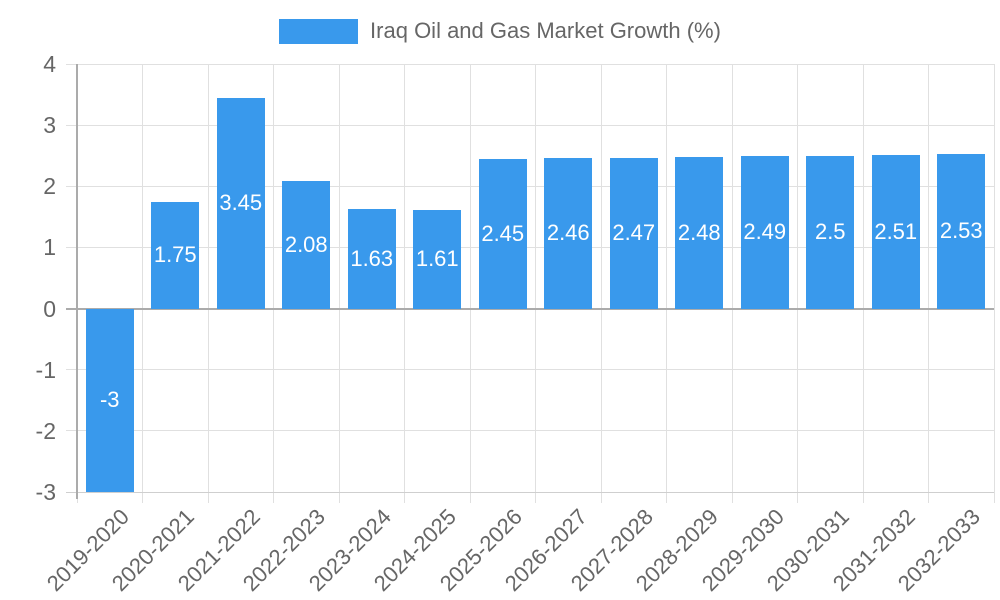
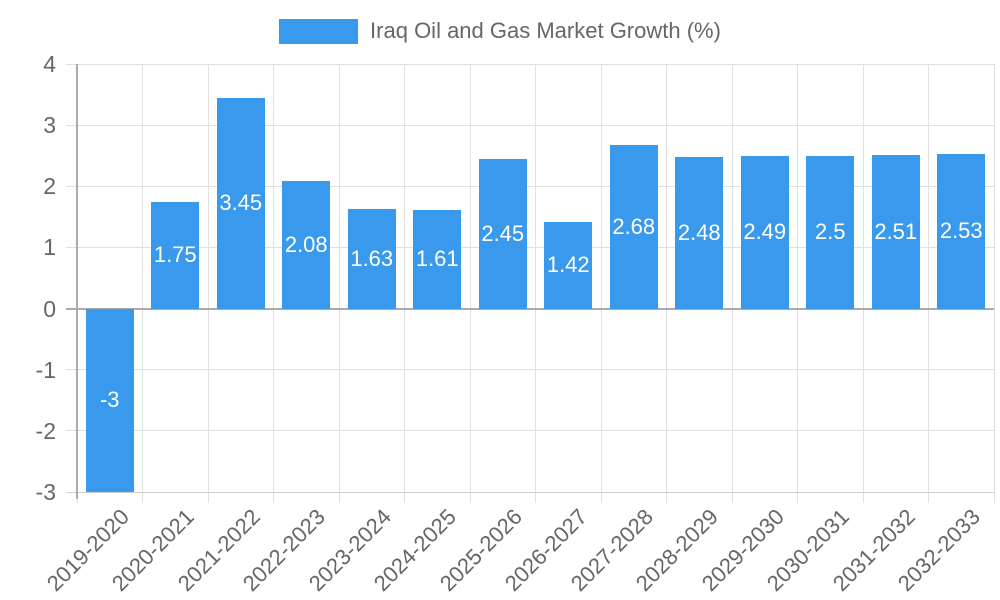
2026-2027: 2.46 -> 1.42
2027-2028: 2.47 -> 2.68
